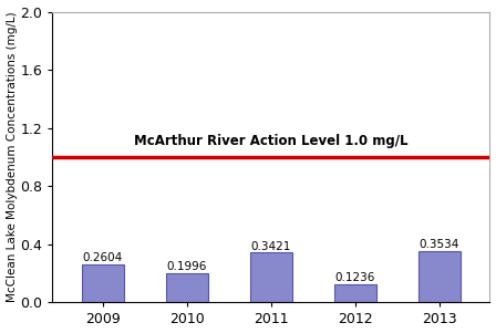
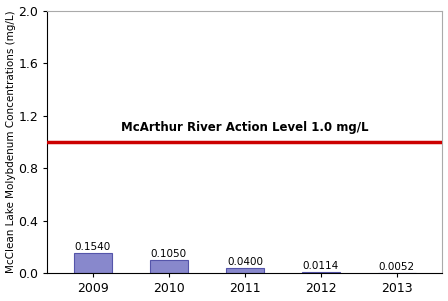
2009: 0.2604 -> 0.1540
2010: 0.1996 -> 0.1050
2011: 0.3421 -> 0.0400
2012: 0.1236 -> 0.0114
2013: 0.3534 -> 0.0052
